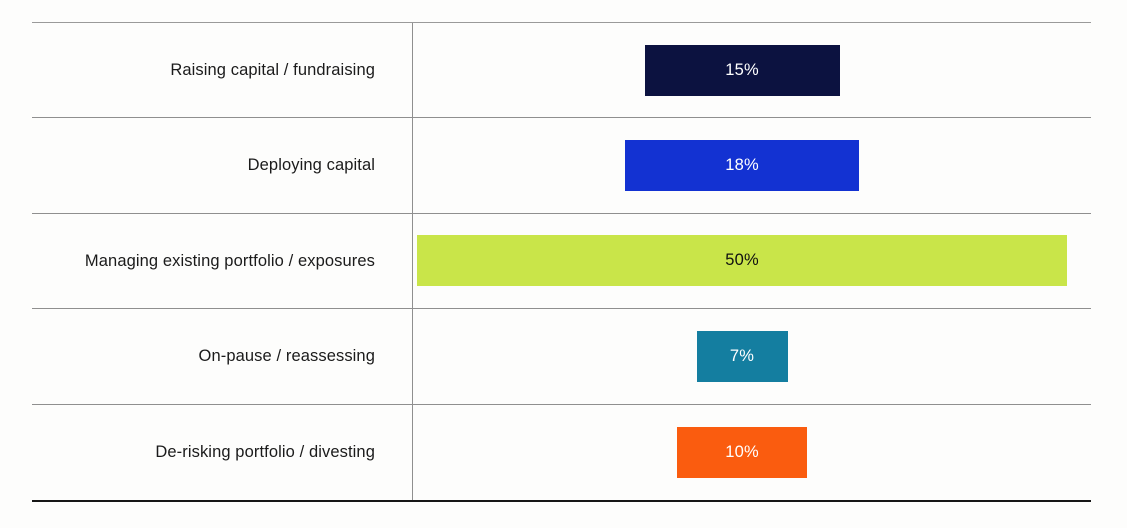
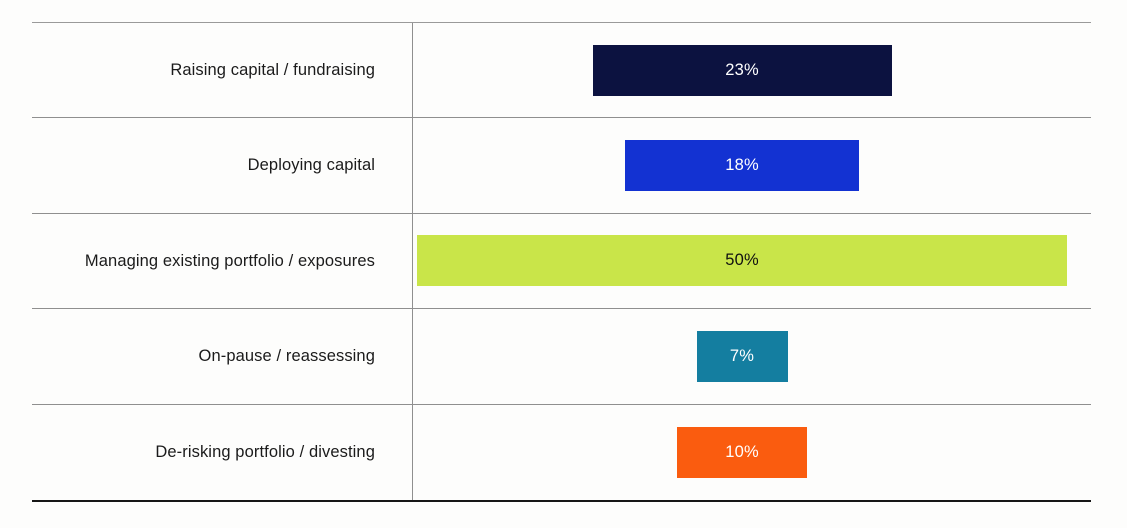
Raising capital / fundraising: 15% -> 23%
